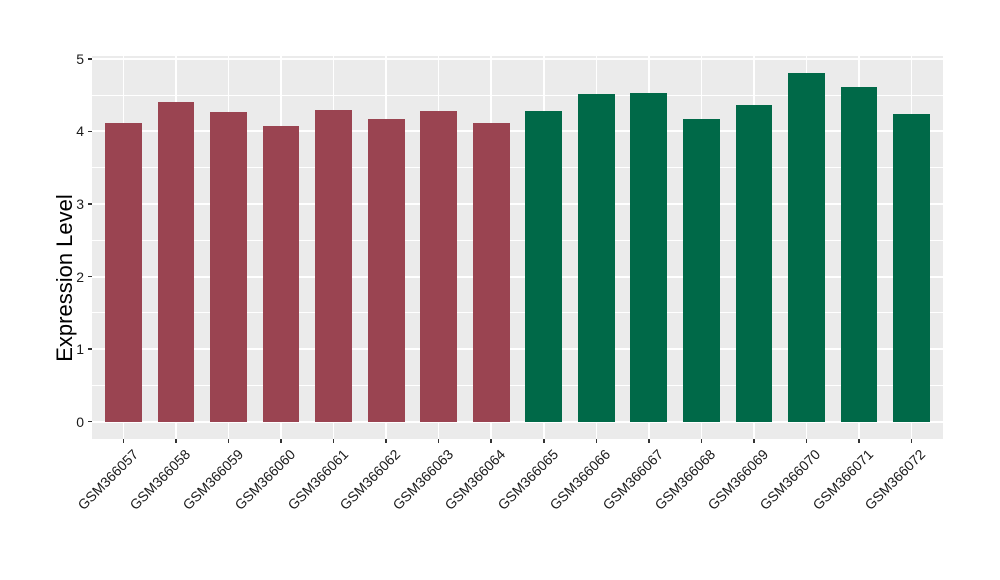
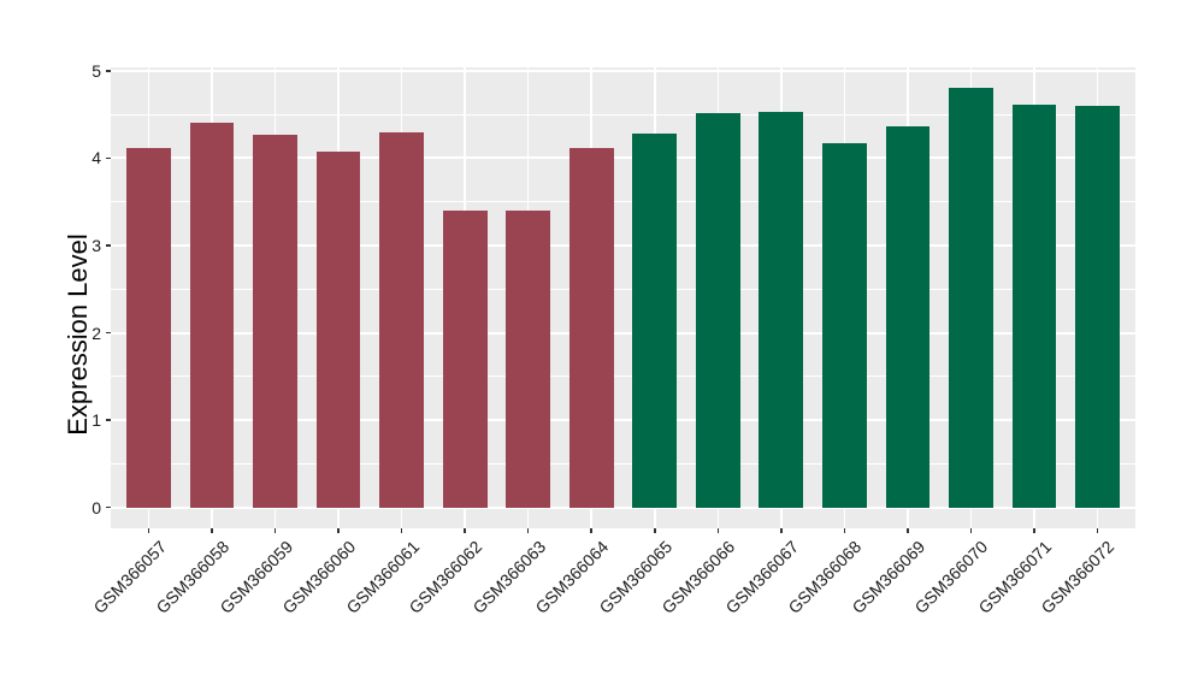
GSM366062: 4.2 -> 3.4
GSM366063: 4.3 -> 3.4
GSM366072: 4.2 -> 4.6
